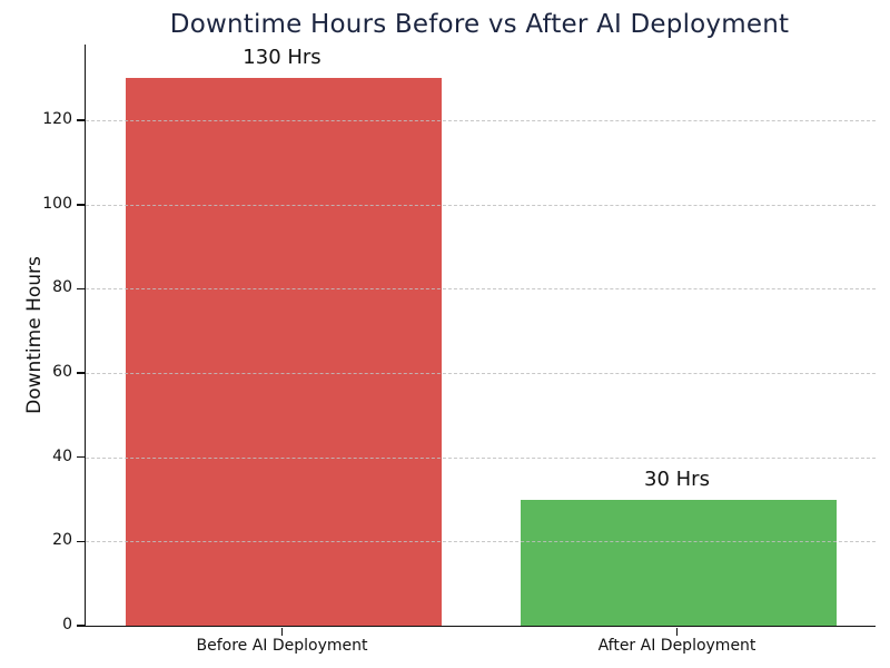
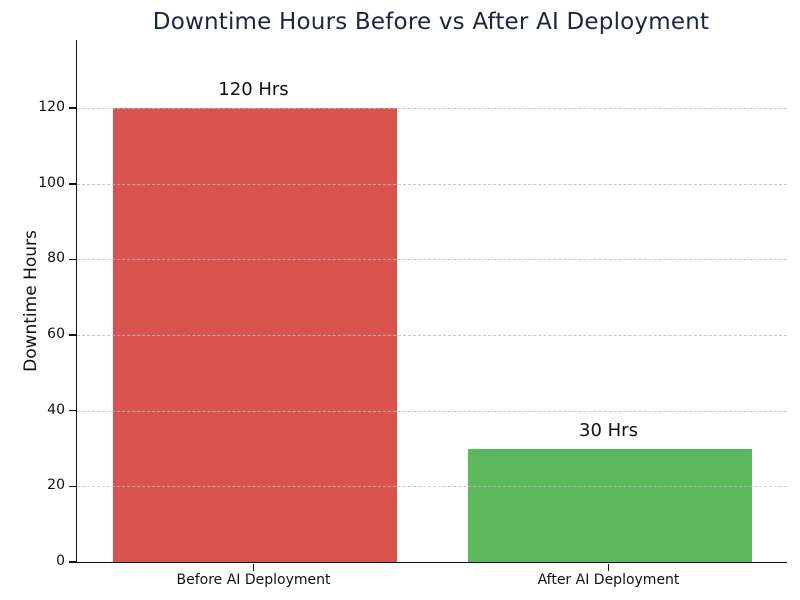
Before AI Deployment: 130 -> 120
